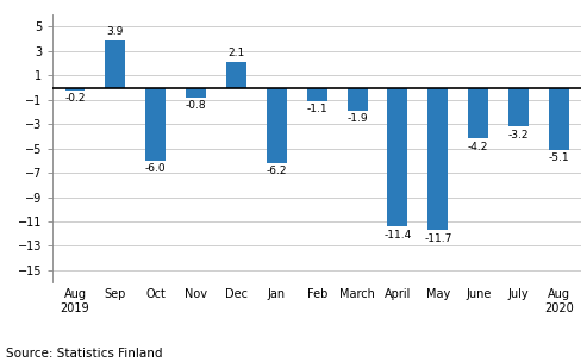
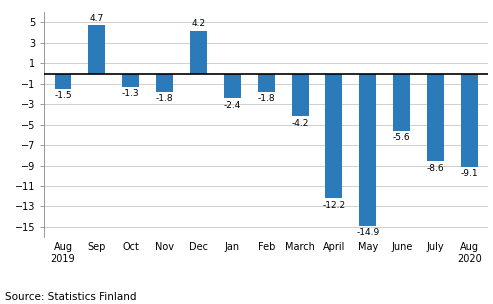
Aug 2019: -0.2 -> -1.5
Sep: 3.9 -> 4.7
Oct: -6.0 -> -1.3
Nov: -0.8 -> -1.8
Dec: 2.1 -> 4.2
Jan: -6.2 -> -2.4
Feb: -1.1 -> -1.8
March: -1.9 -> -4.2
April: -11.4 -> -12.2
May: -11.7 -> -14.9
June: -4.2 -> -5.6
July: -3.2 -> -8.6
Aug 2020: -5.1 -> -9.1
